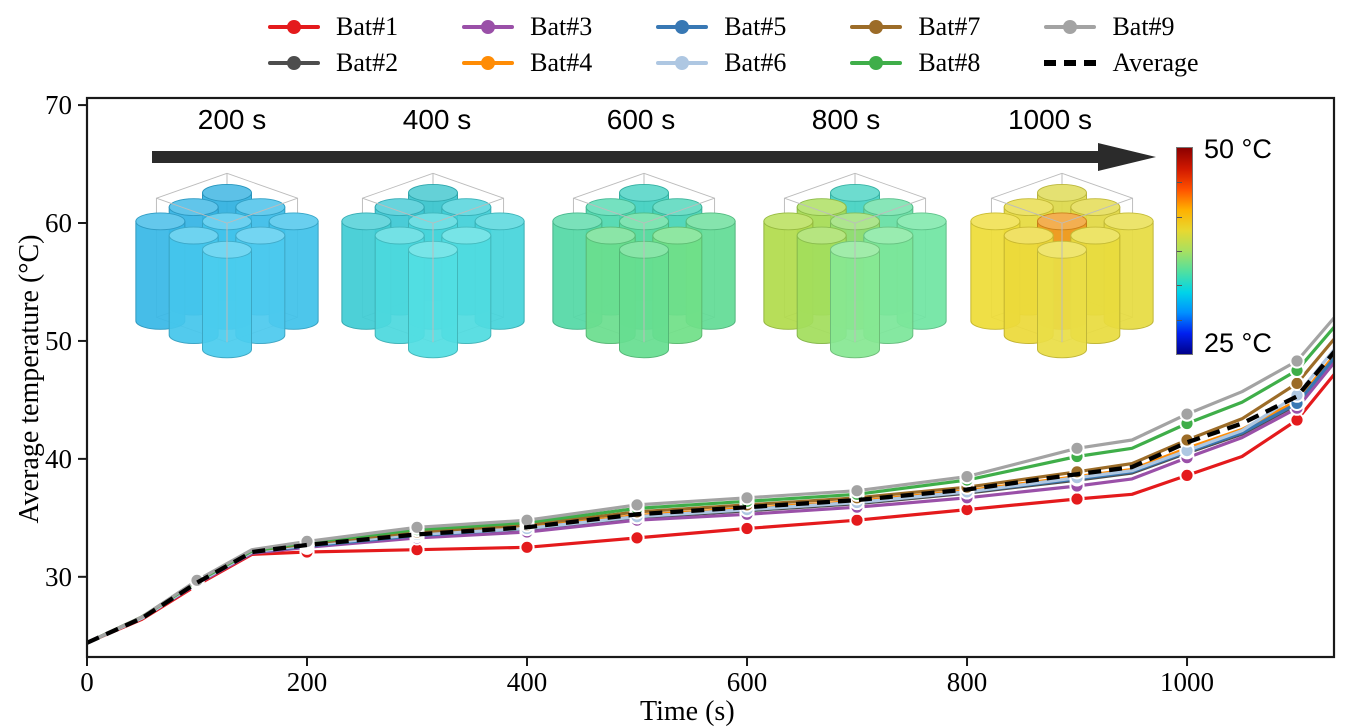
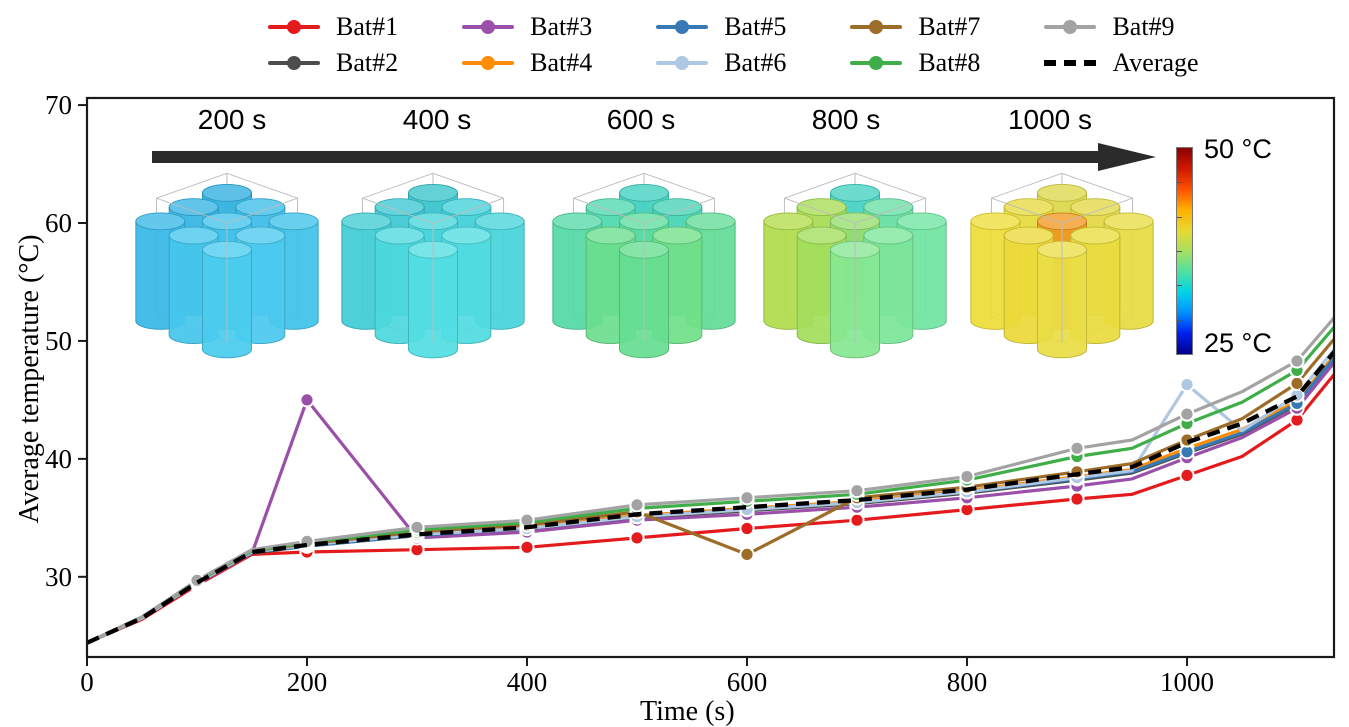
Bat#3/200: 32.5 -> 45.0
Bat#7/600: 36.1 -> 31.9
Bat#6/1000: 40.7 -> 46.3
